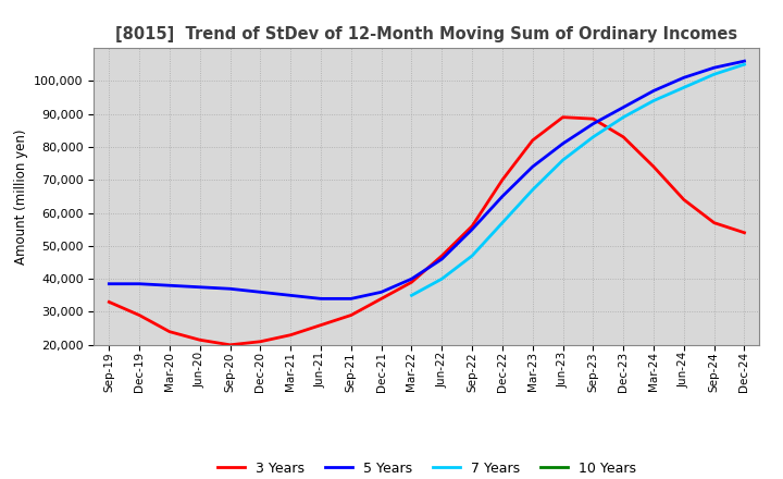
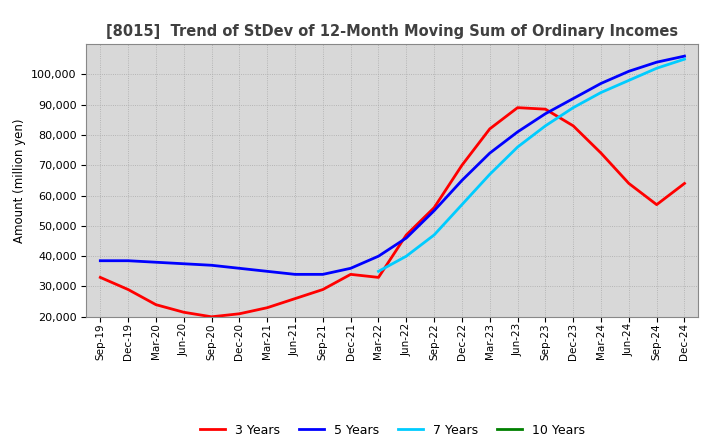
3 Years/Mar-22: 39,000 -> 33,000
3 Years/Dec-24: 54,000 -> 64,000
